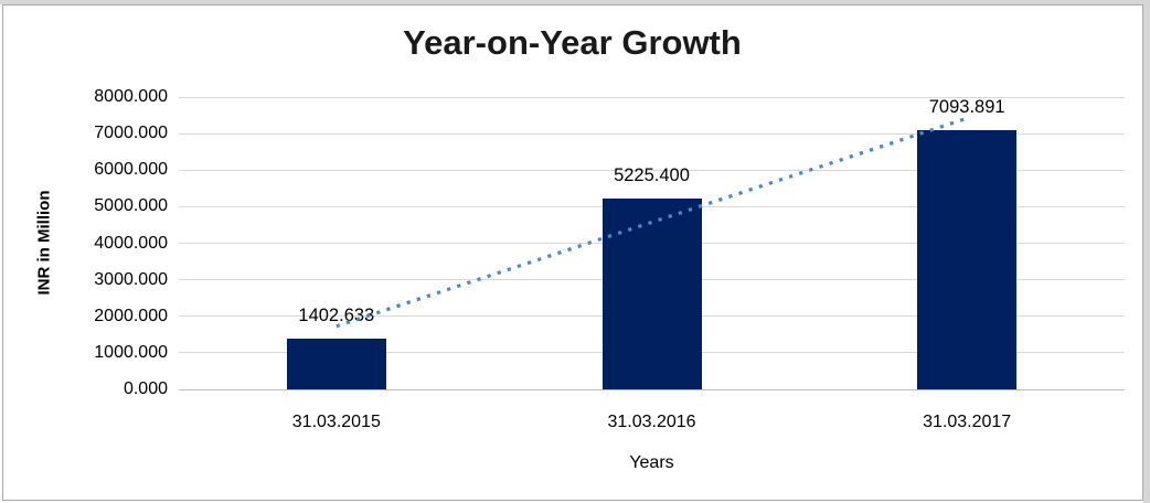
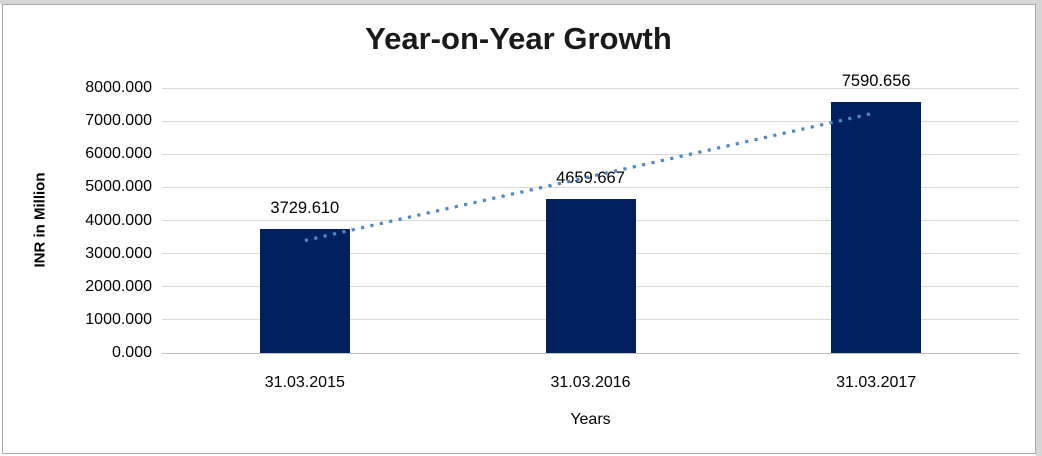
31.03.2015: 1402.633 -> 3729.610
31.03.2016: 5225.400 -> 4659.667
31.03.2017: 7093.891 -> 7590.656
